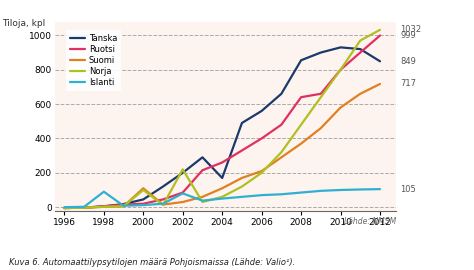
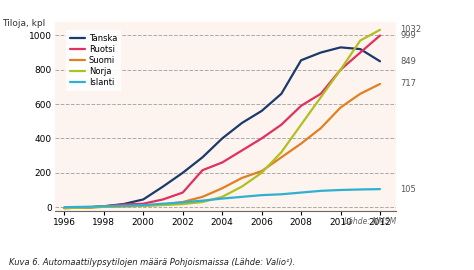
Islanti/1998: 90 -> 0
Suomi/2000: 110 -> 10
Norja/2000: 100 -> 10
Norja/2002: 220 -> 20
Islanti/2002: 80 -> 30
Tanska/2004: 170 -> 400
Ruotsi/2008: 640 -> 590
